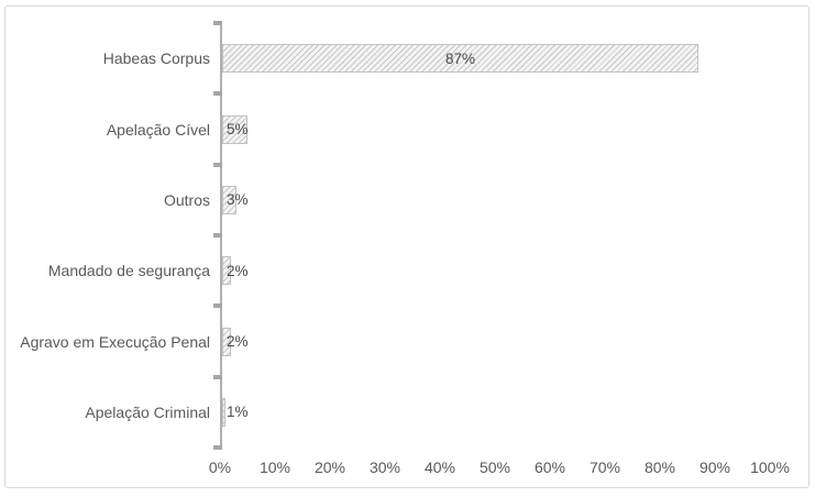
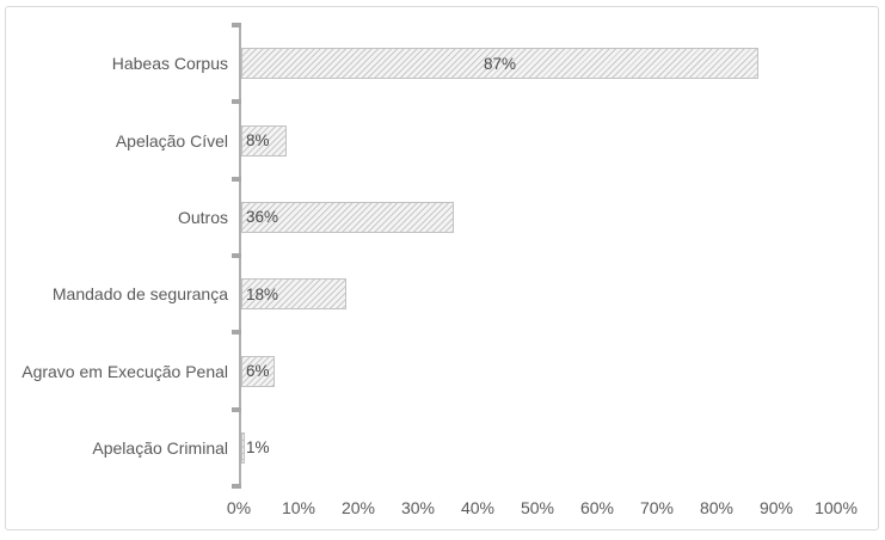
Apelação Cível: 5% -> 8%
Outros: 3% -> 36%
Mandado de segurança: 2% -> 18%
Agravo em Execução Penal: 2% -> 6%
